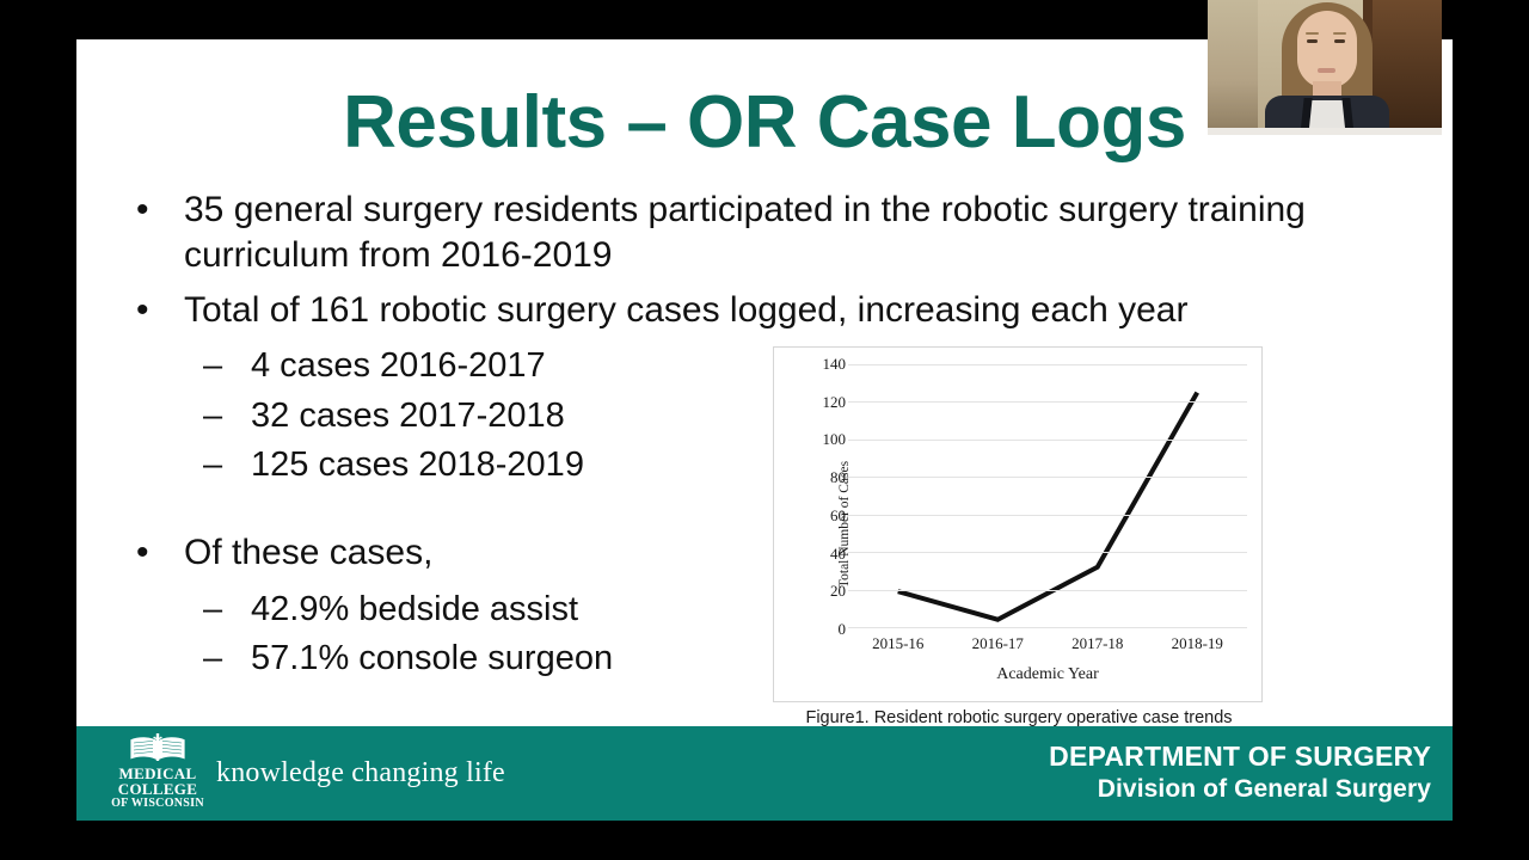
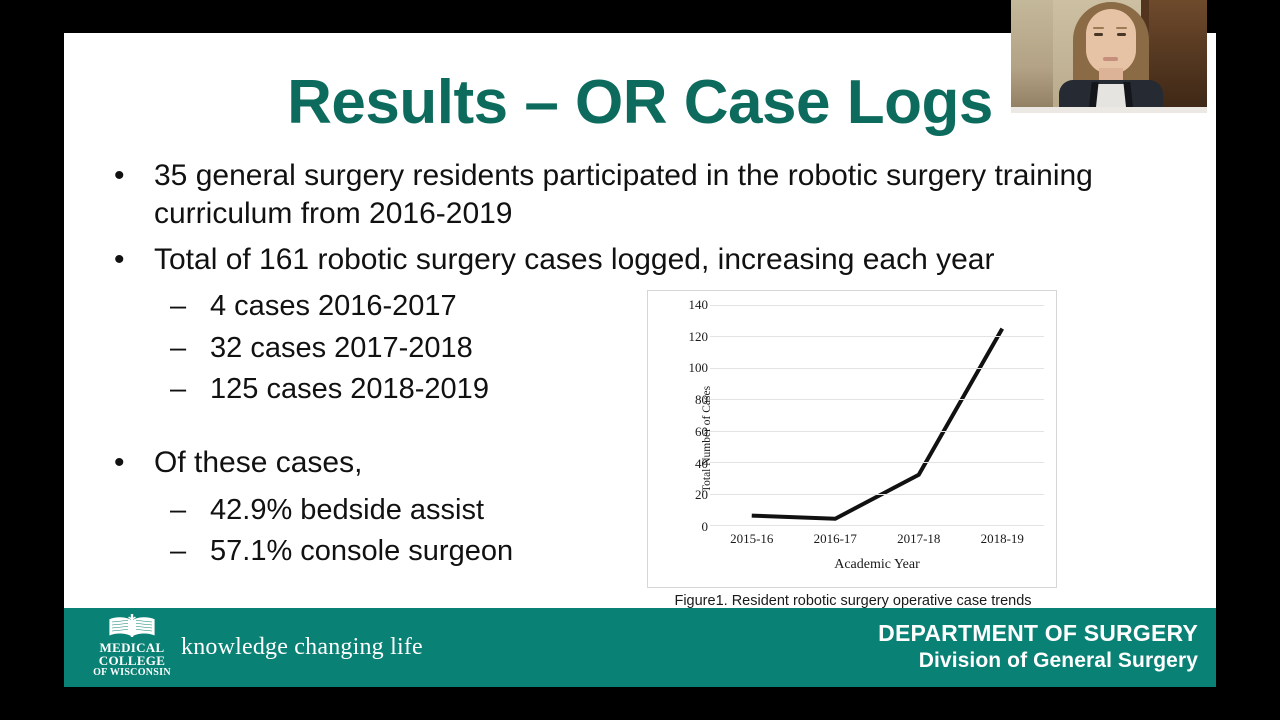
2015-16: 19 -> 6
